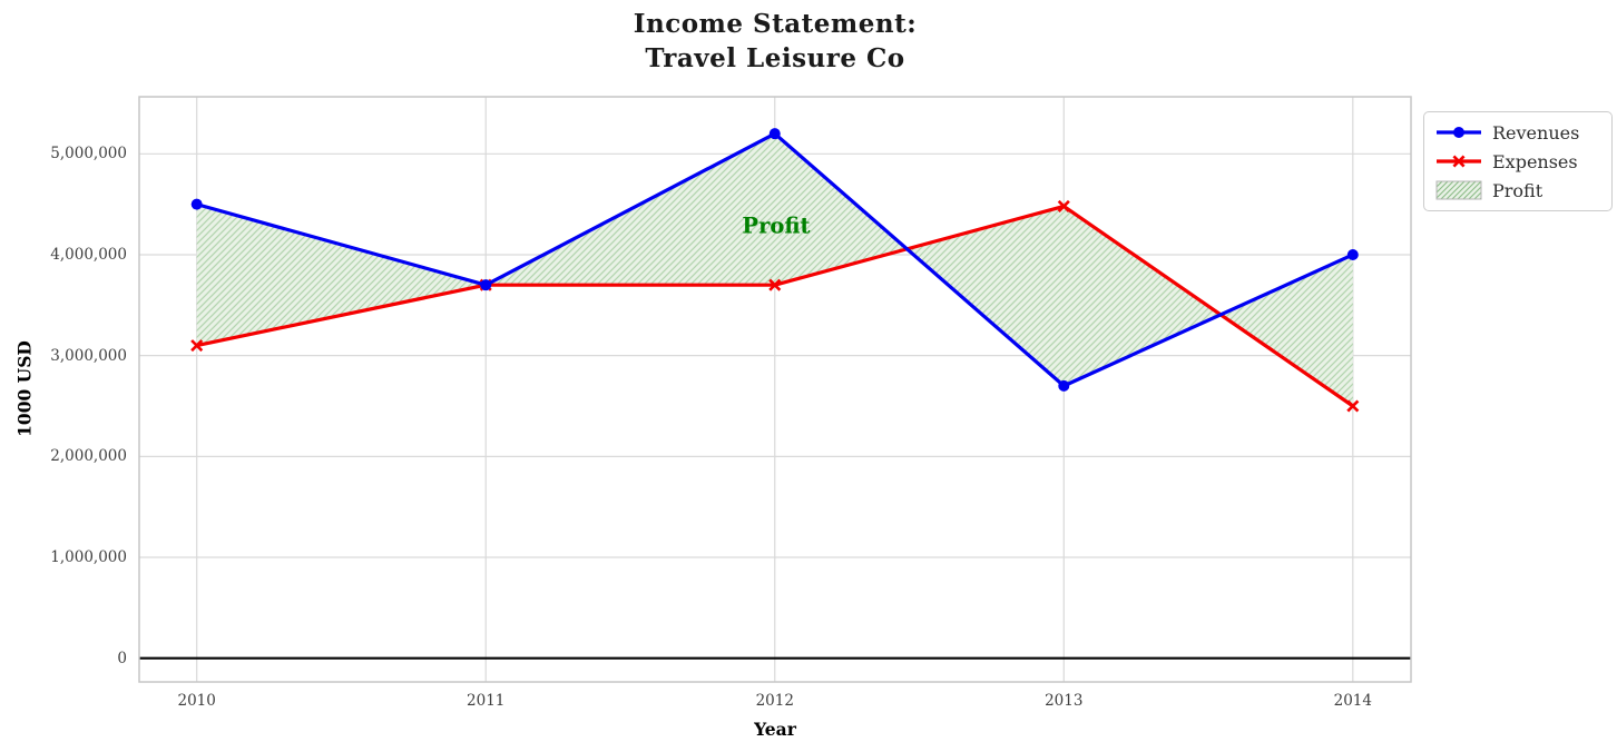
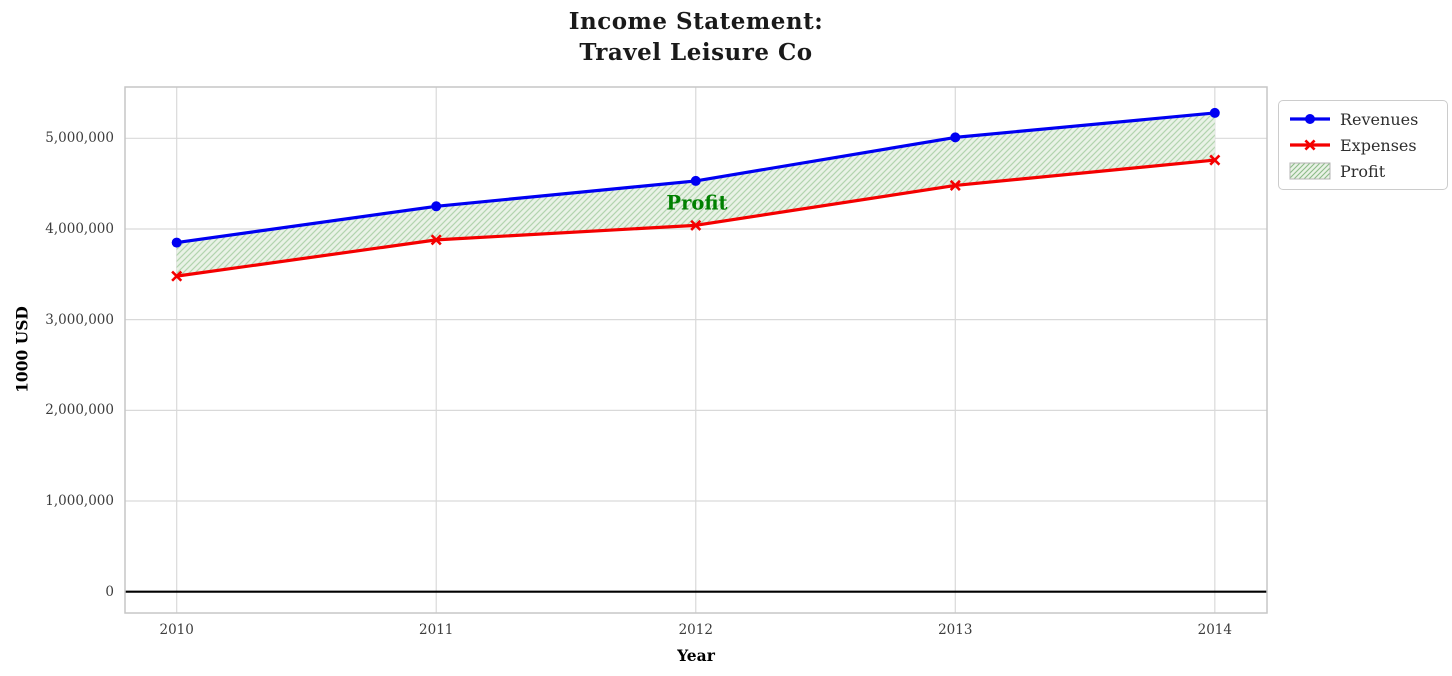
Revenues/2010: 4500000 -> 3800000
Expenses/2010: 3100000 -> 3500000
Revenues/2011: 3700000 -> 4200000
Expenses/2011: 3700000 -> 3900000
Revenues/2012: 5200000 -> 4500000
Expenses/2012: 3700000 -> 4000000
Revenues/2013: 2700000 -> 5000000
Revenues/2014: 4000000 -> 5300000
Expenses/2014: 2500000 -> 4800000
